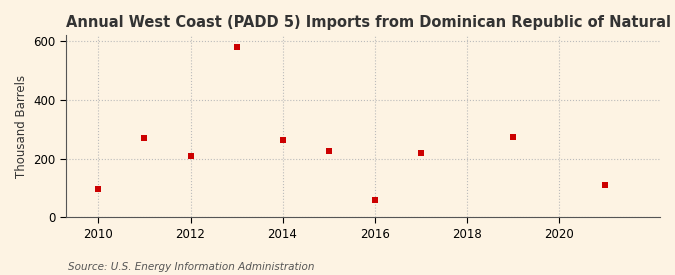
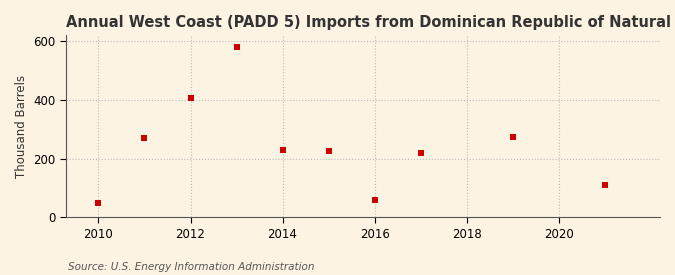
2010: 95 -> 50
2012: 210 -> 405
2014: 265 -> 230
